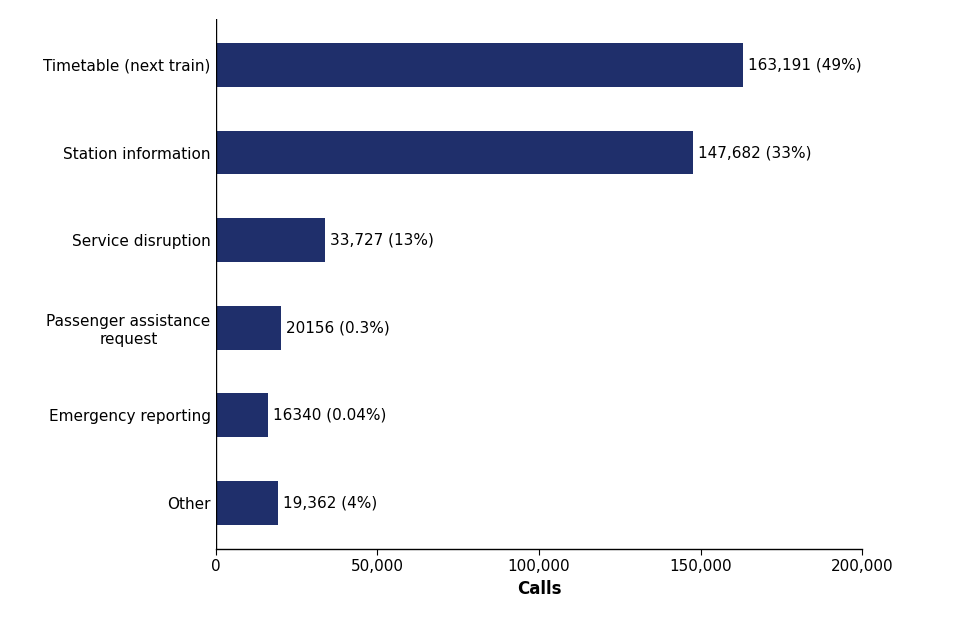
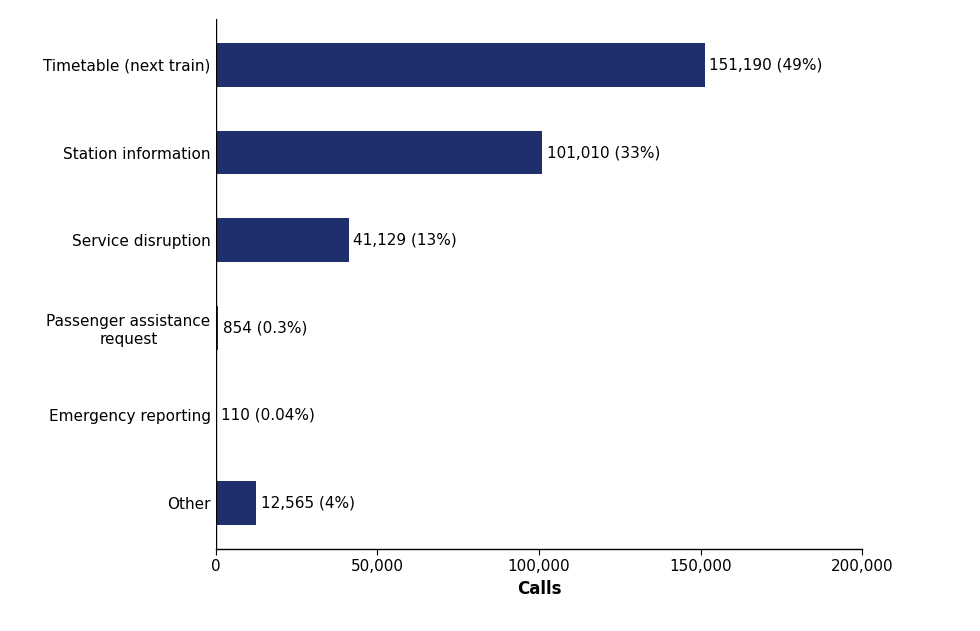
Timetable (next train): 163,191 -> 151,190
Station information: 147,682 -> 101,010
Service disruption: 33,727 -> 41,129
Passenger assistance request: 20156 -> 854
Emergency reporting: 16340 -> 110
Other: 19,362 -> 12,565
